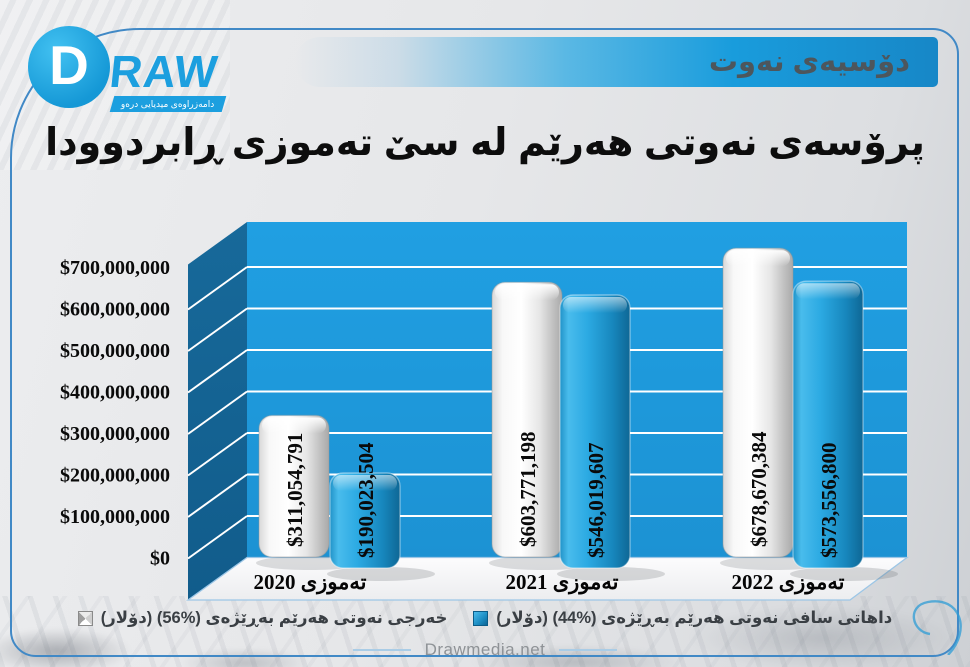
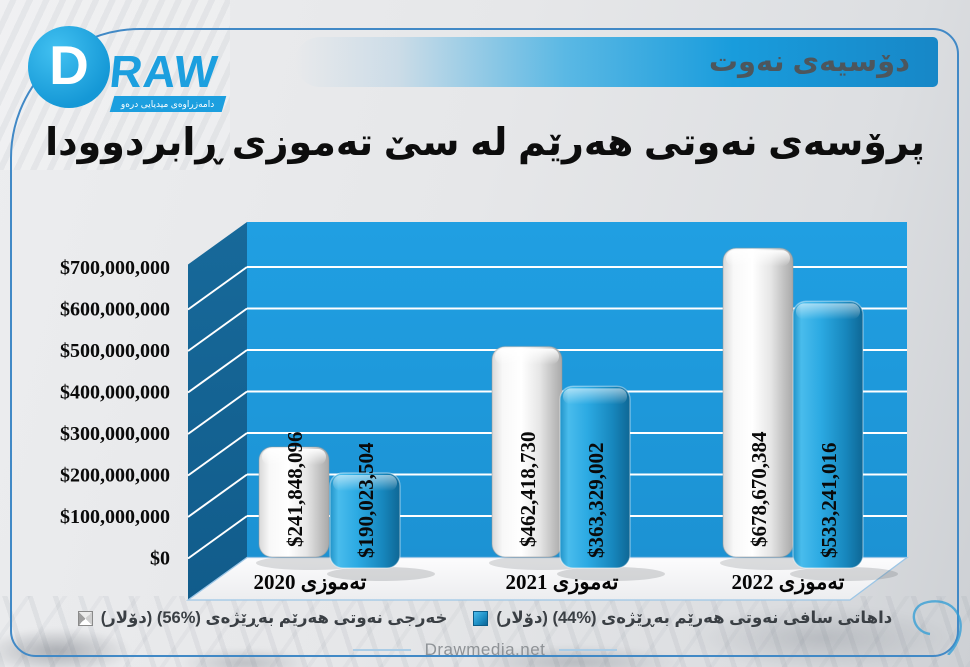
خەرجی نەوتی هەرێم بەڕێژەی (%56) (دۆلار)/تەموزی 2020: $311,054,791 -> $241,848,096
خەرجی نەوتی هەرێم بەڕێژەی (%56) (دۆلار)/تەموزی 2021: $603,771,198 -> $462,418,730
داهاتی سافی نەوتی هەرێم بەڕێژەی (%44) (دۆلار)/تەموزی 2021: $546,019,607 -> $363,329,002
داهاتی سافی نەوتی هەرێم بەڕێژەی (%44) (دۆلار)/تەموزی 2022: $573,556,800 -> $533,241,016
